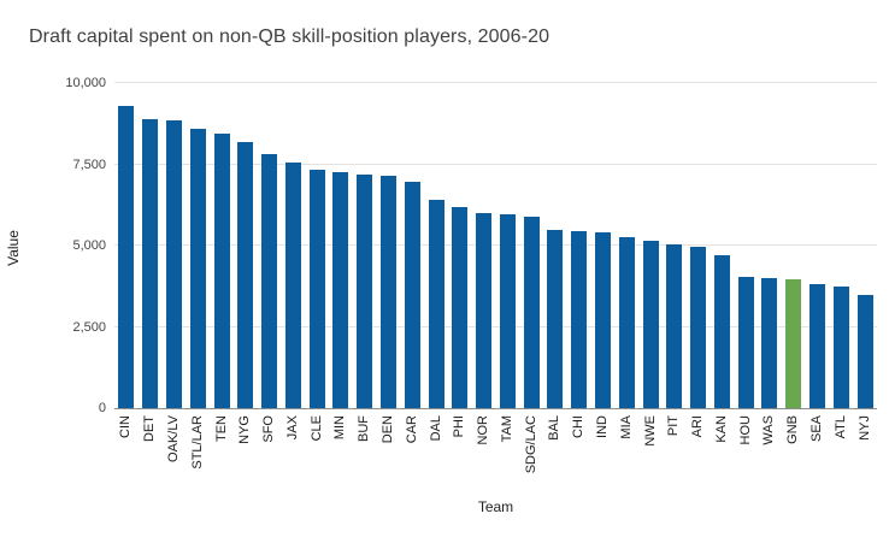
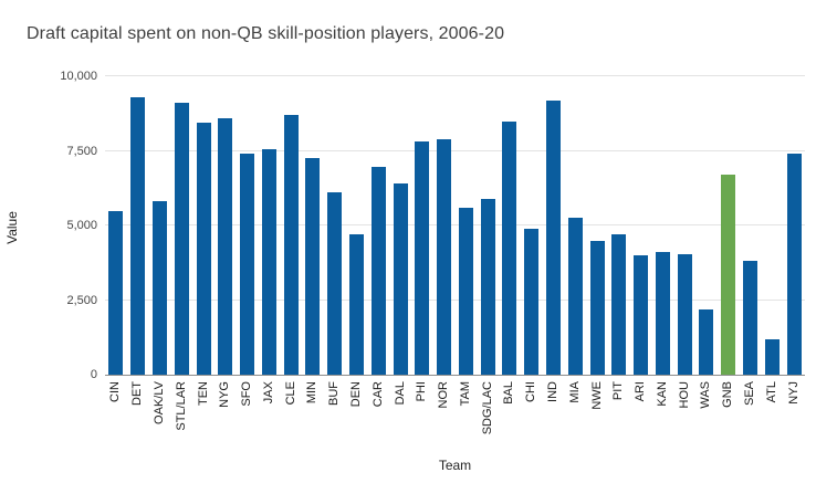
CIN: 9300 -> 5500
DET: 8900 -> 9300
OAK/LV: 8800 -> 5800
STL/LAR: 8600 -> 9100
NYG: 8200 -> 8600
SFO: 7800 -> 7400
CLE: 7400 -> 8700
BUF: 7200 -> 6100
DEN: 7200 -> 4700
PHI: 6200 -> 7800
NOR: 6000 -> 7900
TAM: 6000 -> 5600
BAL: 5500 -> 8500
CHI: 5400 -> 4900
IND: 5400 -> 9200
NWE: 5200 -> 4500
PIT: 5000 -> 4700
ARI: 5000 -> 4000
KAN: 4700 -> 4100
WAS: 4000 -> 2200
GNB: 4000 -> 6700
ATL: 3800 -> 1200
NYJ: 3500 -> 7400
